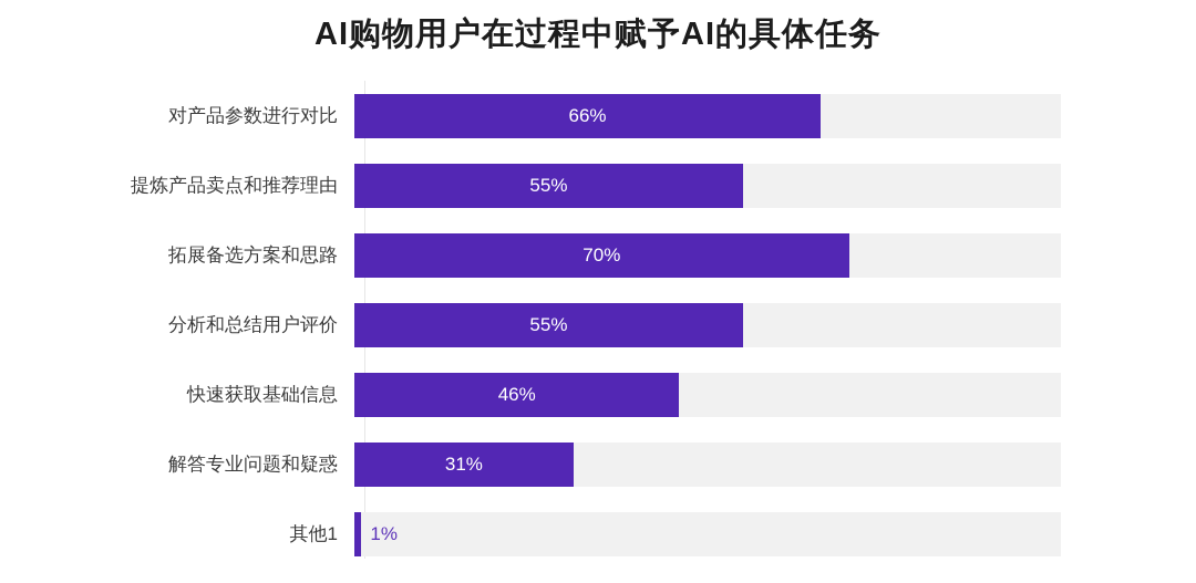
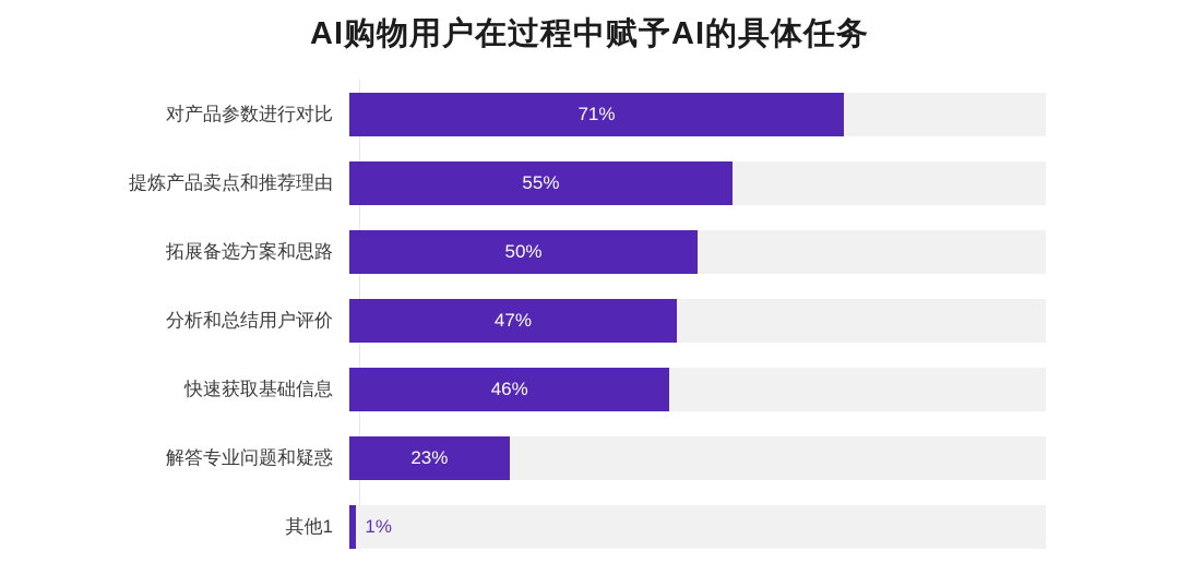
对产品参数进行对比: 66% -> 71%
拓展备选方案和思路: 70% -> 50%
分析和总结用户评价: 55% -> 47%
解答专业问题和疑惑: 31% -> 23%
